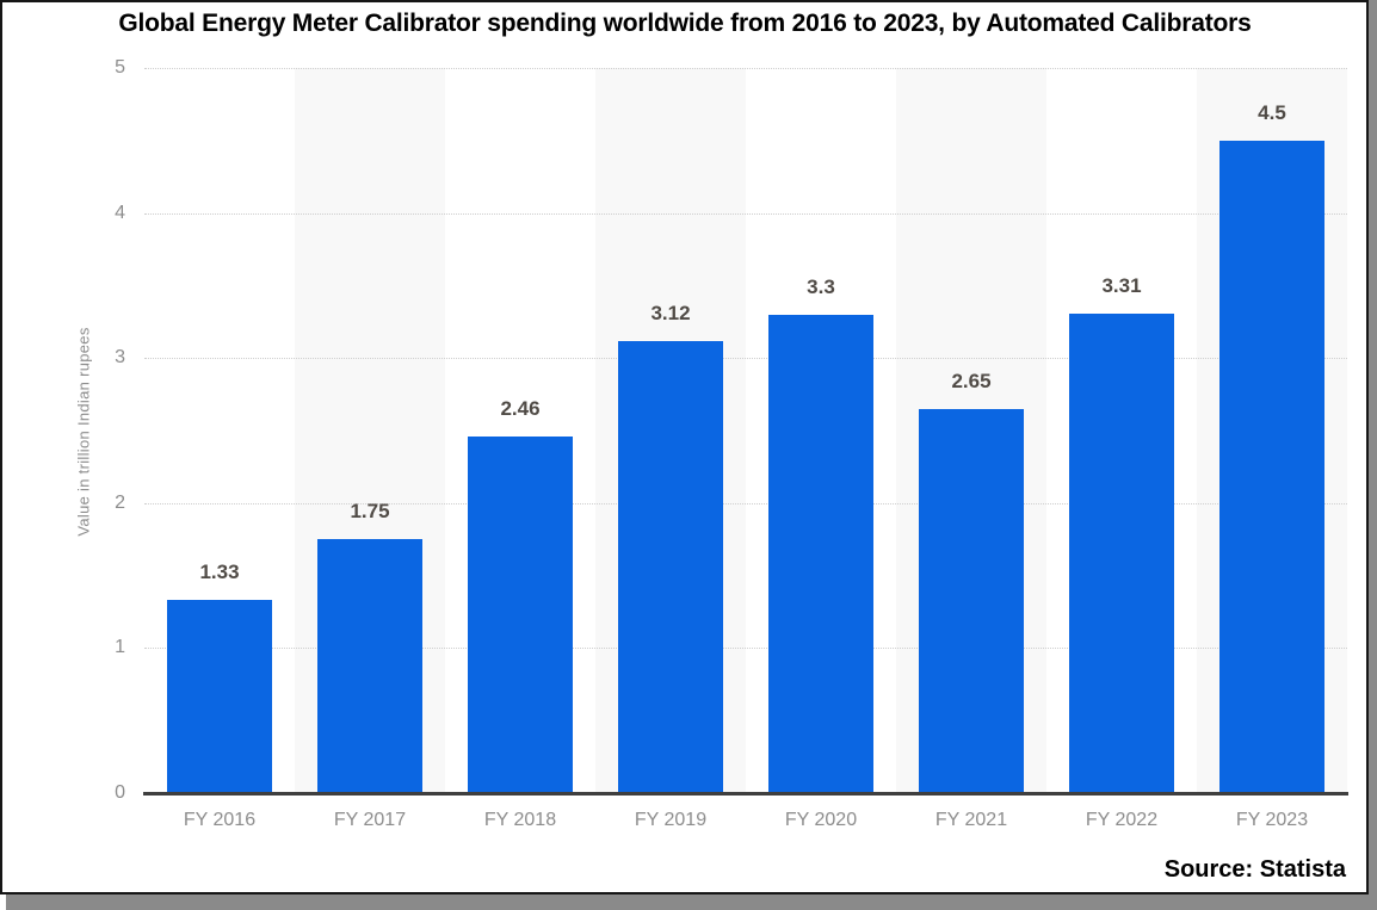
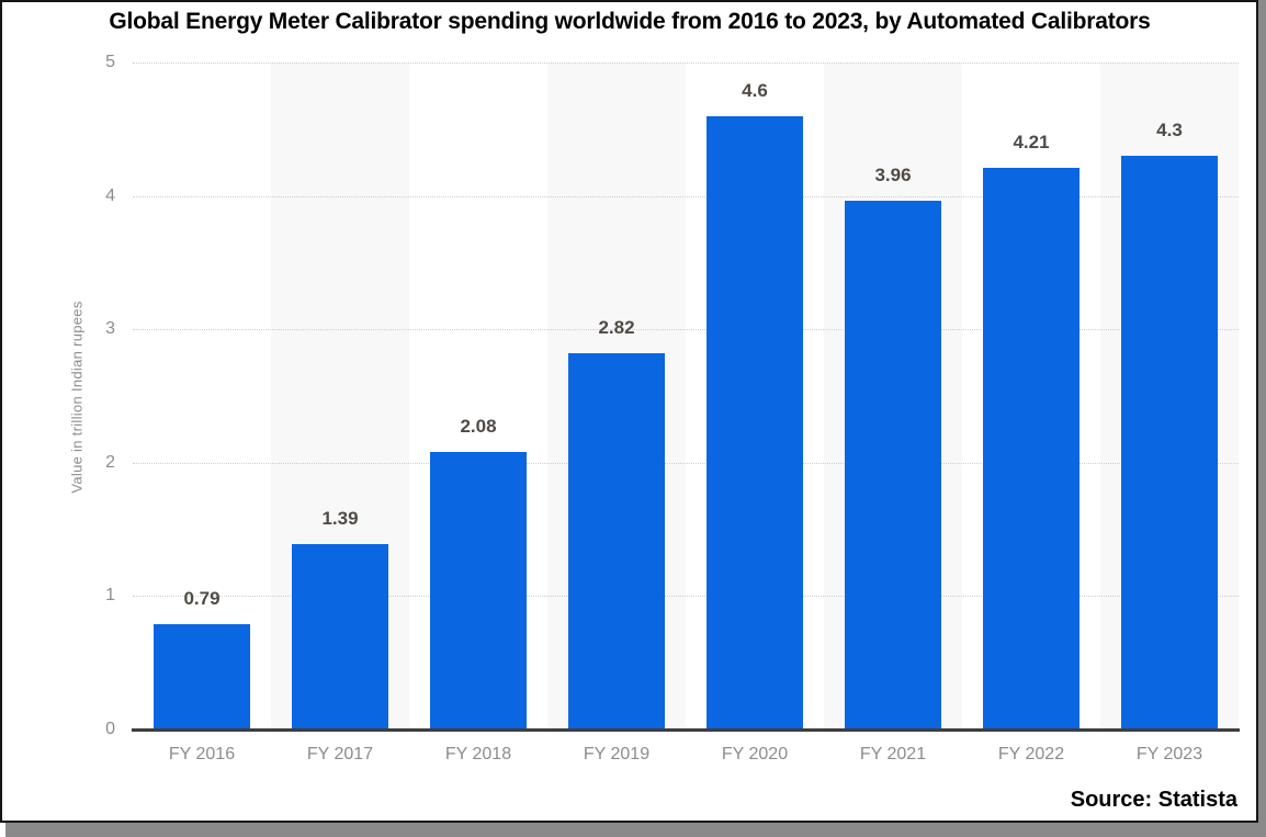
FY 2016: 1.33 -> 0.79
FY 2017: 1.75 -> 1.39
FY 2018: 2.46 -> 2.08
FY 2019: 3.12 -> 2.82
FY 2020: 3.3 -> 4.6
FY 2021: 2.65 -> 3.96
FY 2022: 3.31 -> 4.21
FY 2023: 4.5 -> 4.3
